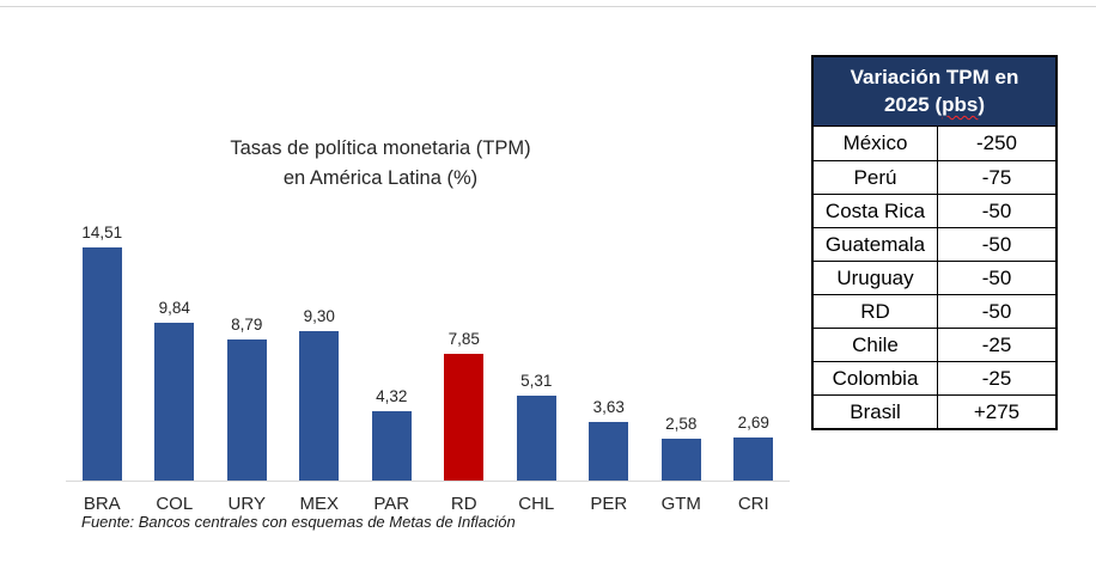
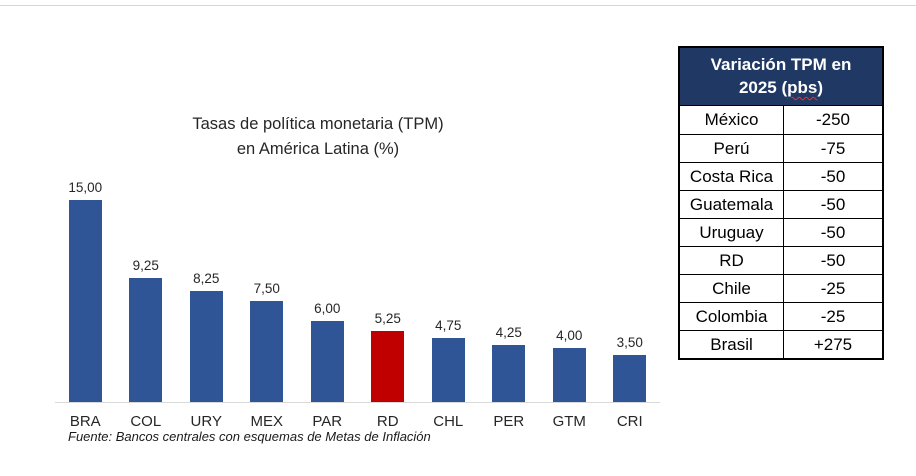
BRA: 14,51 -> 15,00
COL: 9,84 -> 9,25
URY: 8,79 -> 8,25
MEX: 9,30 -> 7,50
PAR: 4,32 -> 6,00
RD: 7,85 -> 5,25
CHL: 5,31 -> 4,75
PER: 3,63 -> 4,25
GTM: 2,58 -> 4,00
CRI: 2,69 -> 3,50
